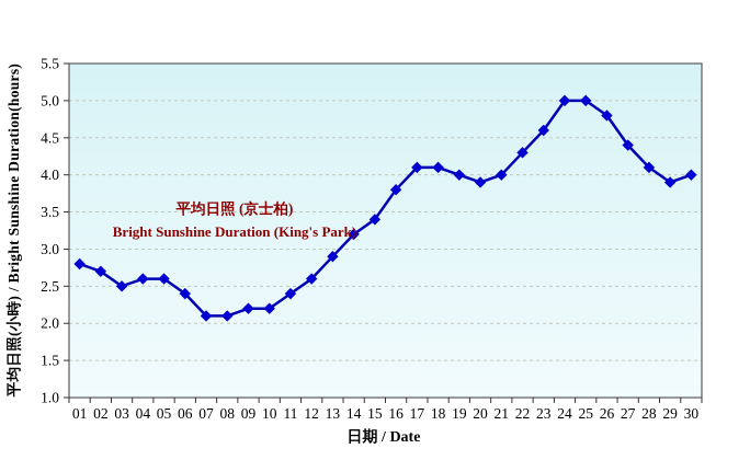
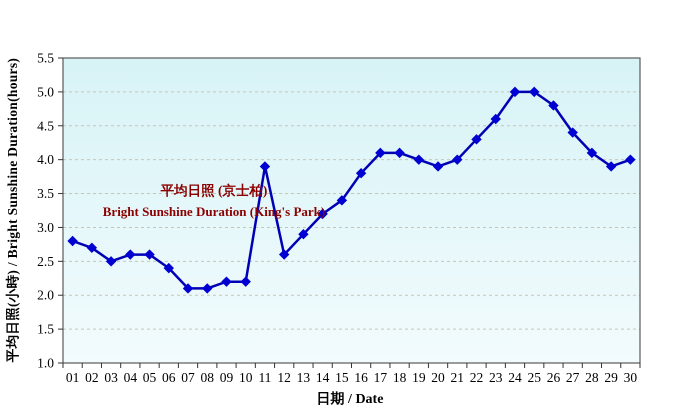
11: 2.4 -> 3.9
